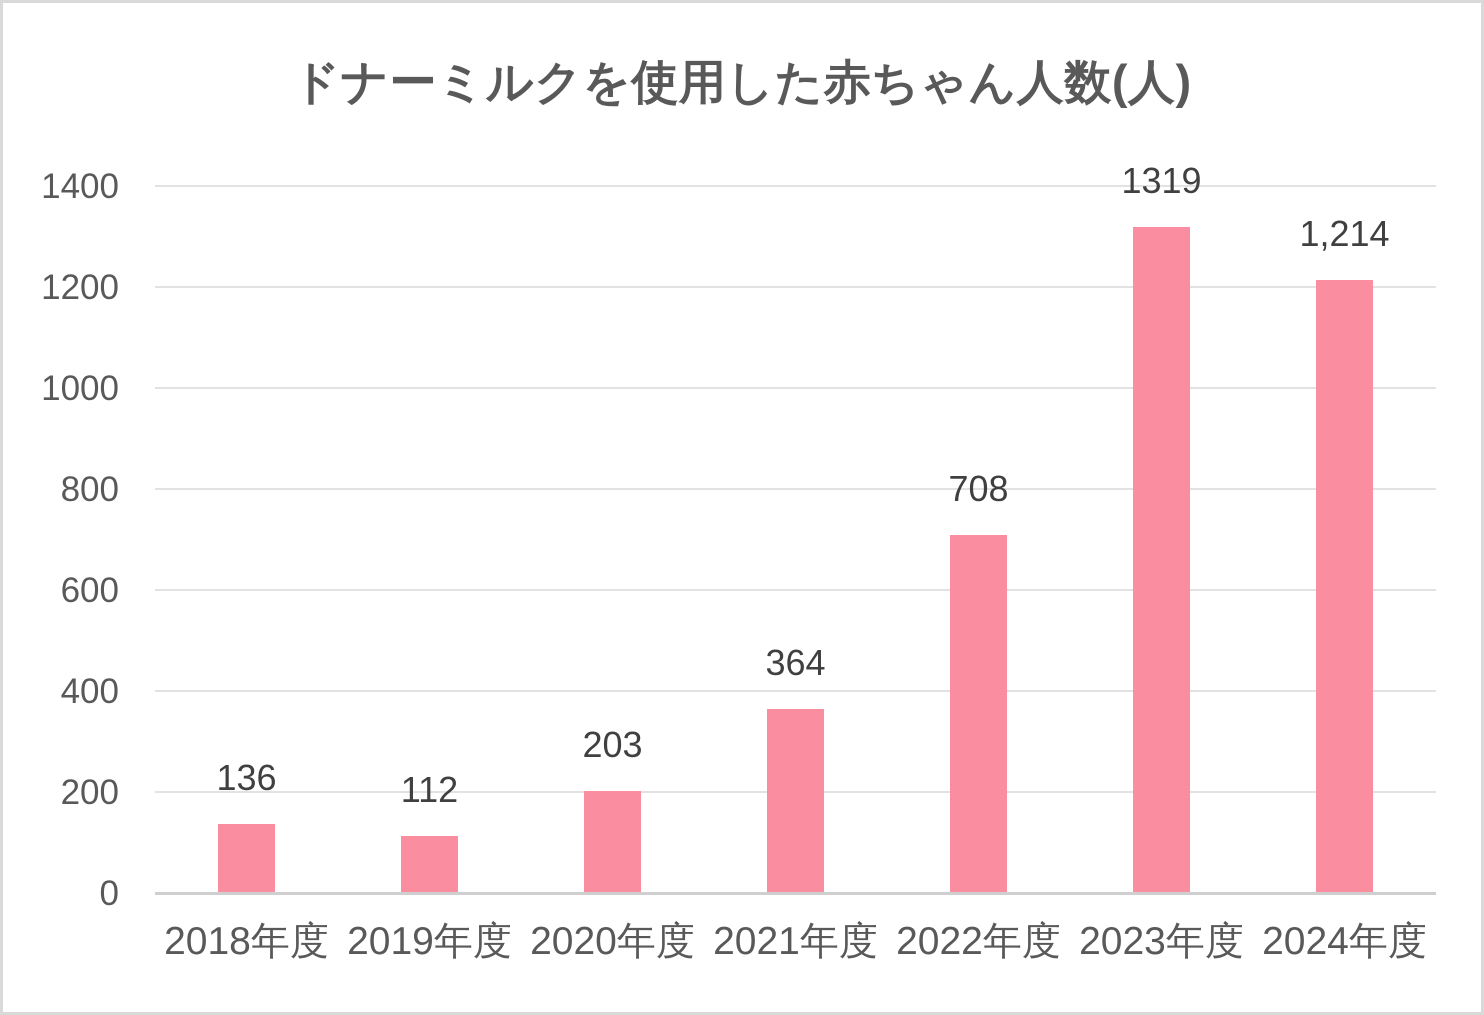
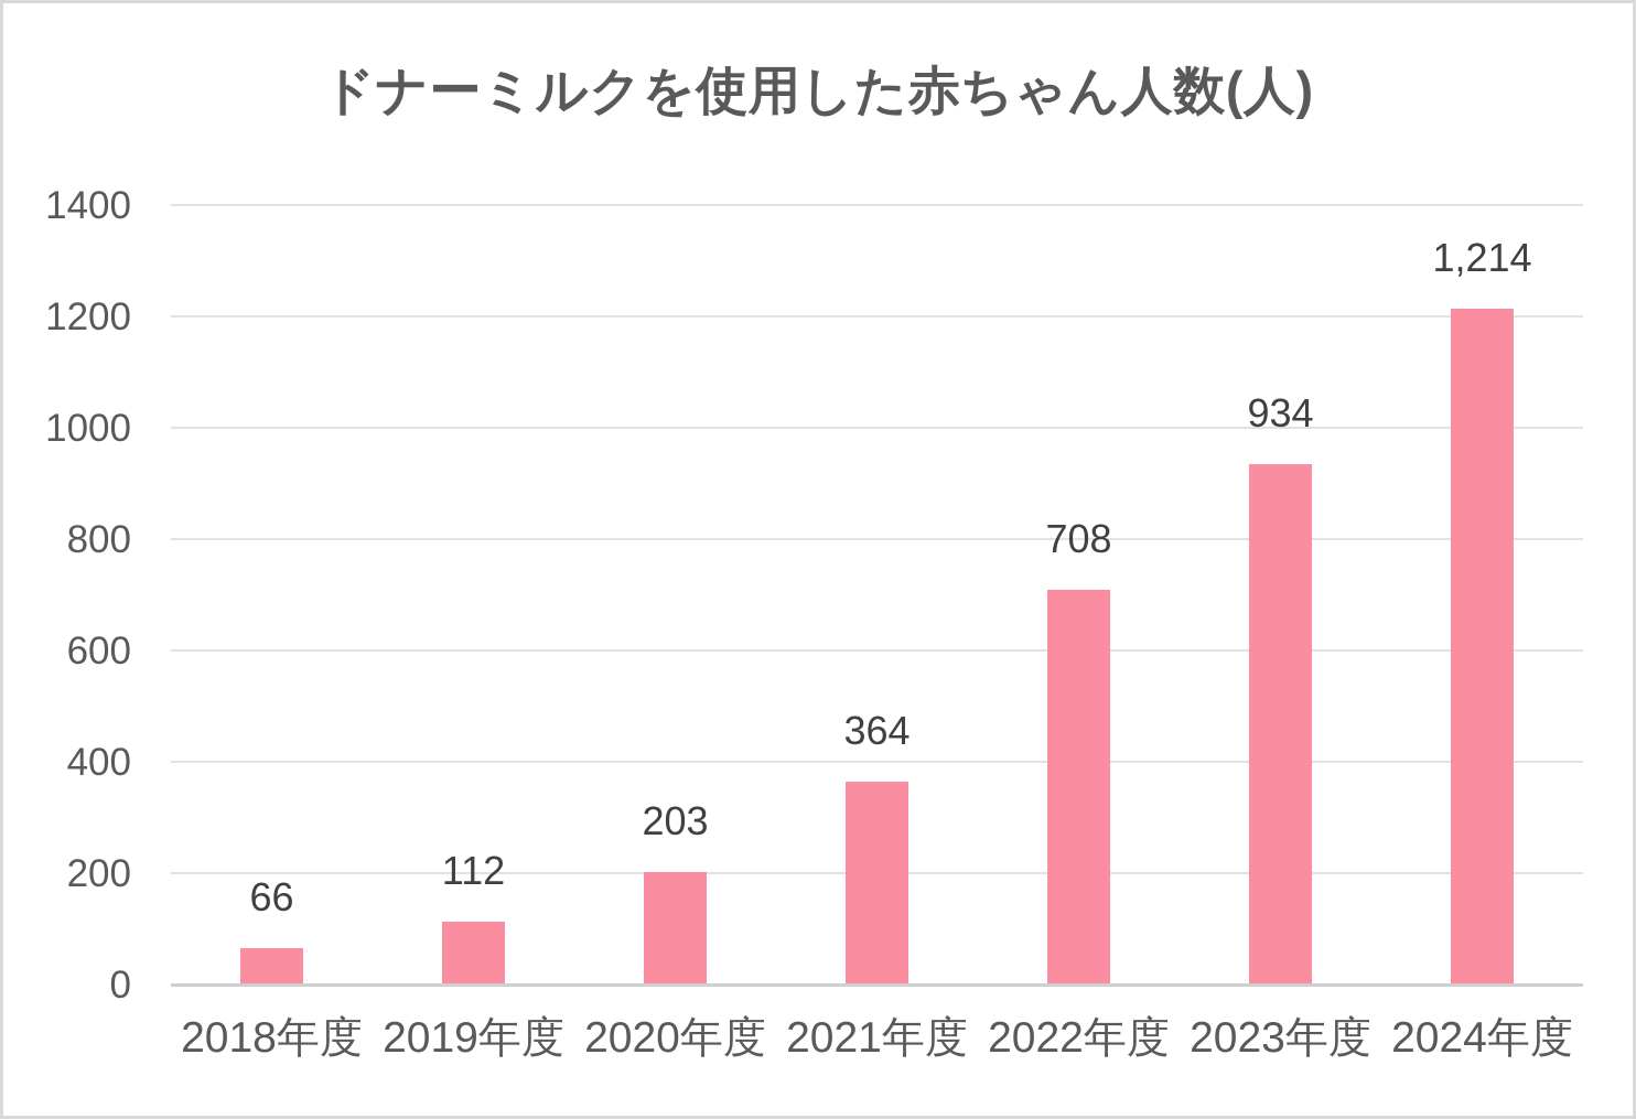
2018年度: 136 -> 66
2023年度: 1319 -> 934
